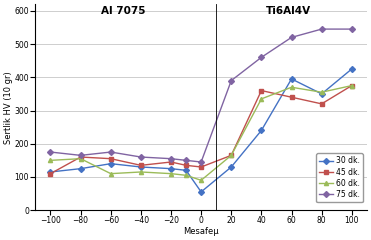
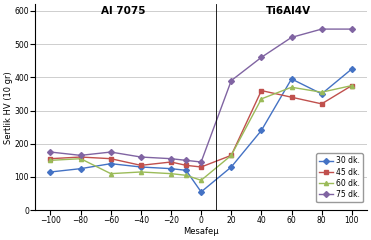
45 dk./−100: 110 -> 155
